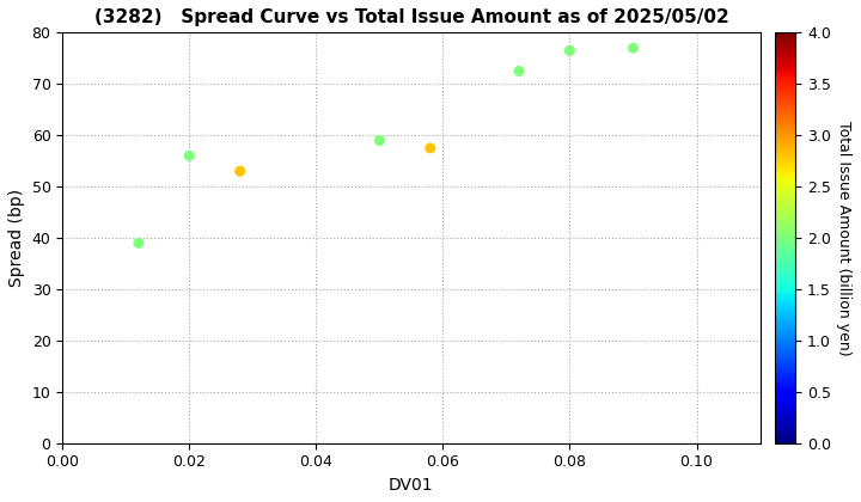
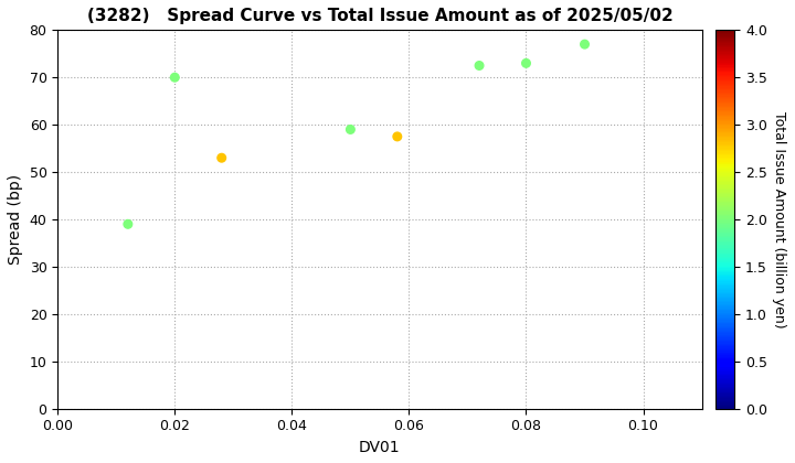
0.02: 56.0 -> 70.0
0.08: 76.5 -> 73.0
